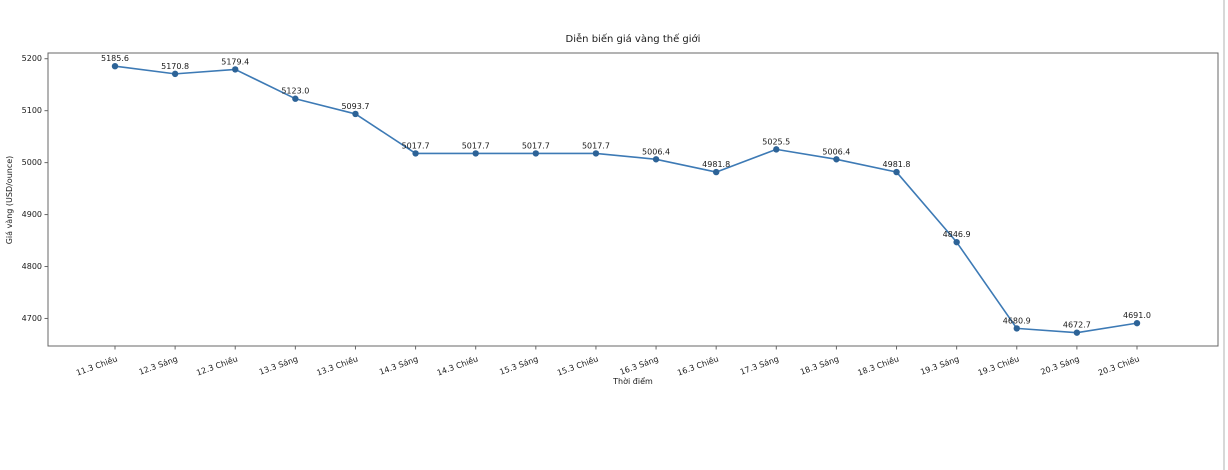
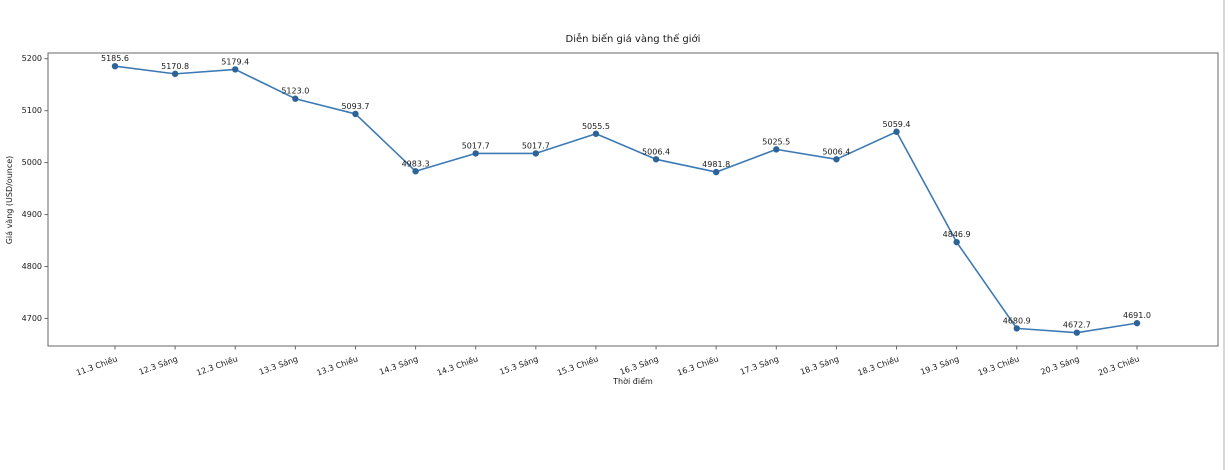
14.3 Sáng: 5017.7 -> 4983.3
15.3 Chiều: 5017.7 -> 5055.5
18.3 Chiều: 4981.8 -> 5059.4
